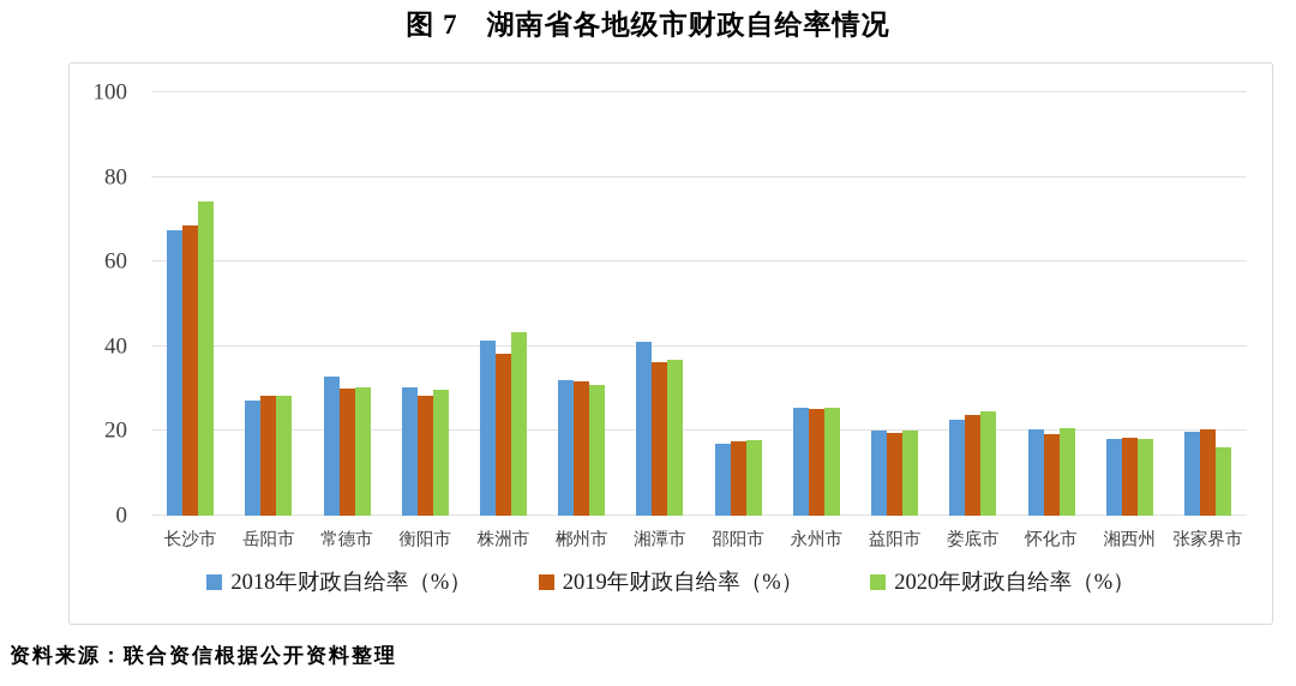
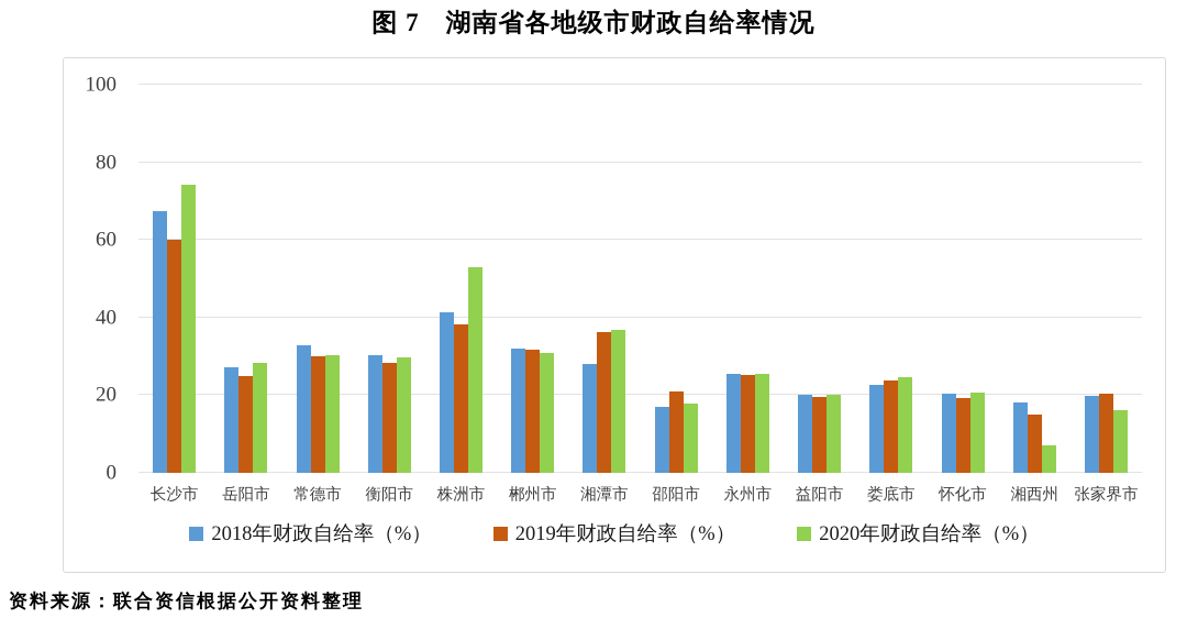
2019年财政自给率（%）/长沙市: 68 -> 60
2019年财政自给率（%）/岳阳市: 28 -> 25
2020年财政自给率（%）/株洲市: 43 -> 53
2018年财政自给率（%）/湘潭市: 41 -> 28
2019年财政自给率（%）/邵阳市: 18 -> 21
2019年财政自给率（%）/湘西州: 18 -> 15
2020年财政自给率（%）/湘西州: 18 -> 7
